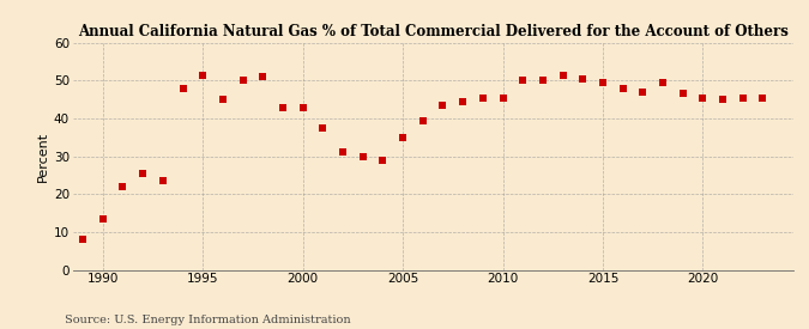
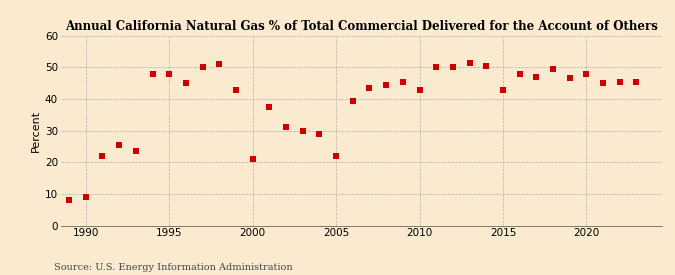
1990: 13.5 -> 9.0
1995: 51.5 -> 48.0
2000: 43.0 -> 21.0
2005: 35.0 -> 22.0
2010: 45.5 -> 43.0
2015: 49.5 -> 43.0
2020: 45.5 -> 48.0
